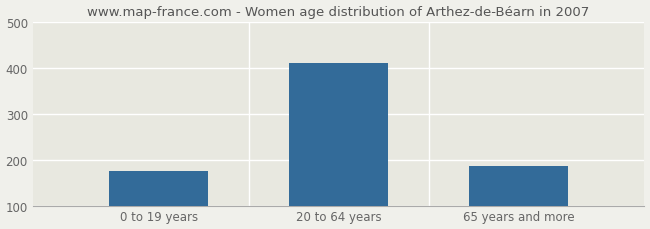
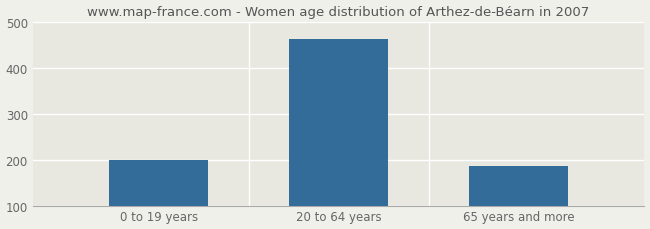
0 to 19 years: 175 -> 200
20 to 64 years: 410 -> 463
